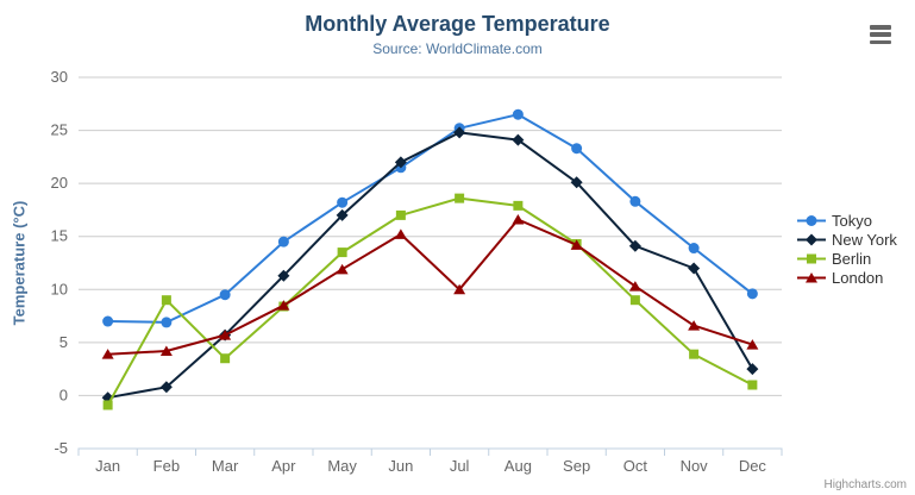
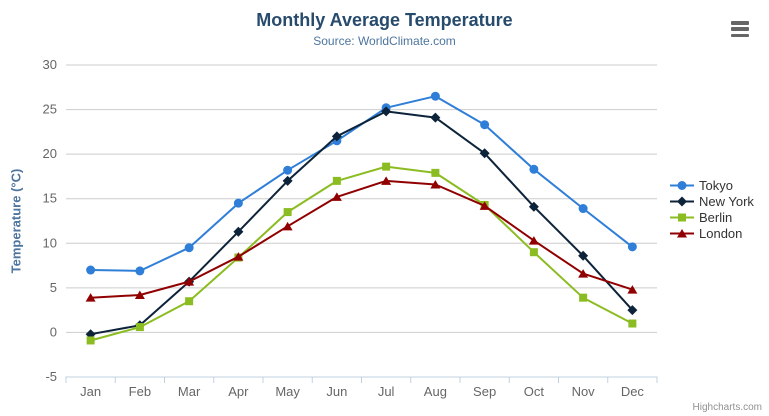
Berlin/Feb: 9 -> 1
London/Jul: 10 -> 17
New York/Nov: 12 -> 9
